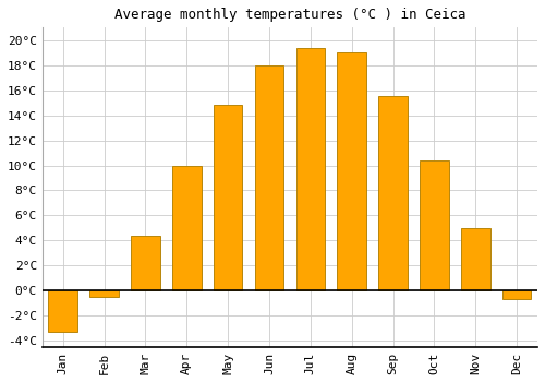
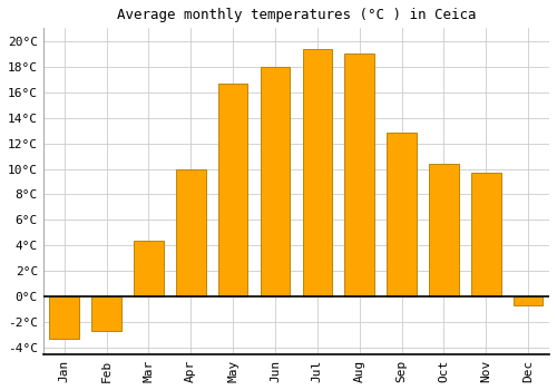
Feb: -0.5°C -> -2.7°C
May: 14.8°C -> 16.7°C
Sep: 15.5°C -> 12.8°C
Nov: 5.0°C -> 9.7°C
